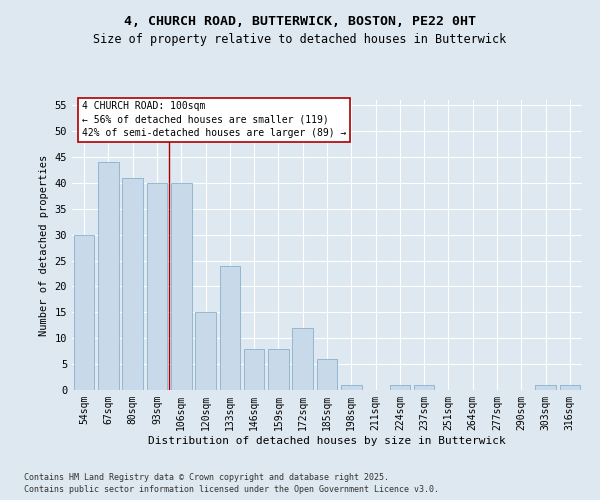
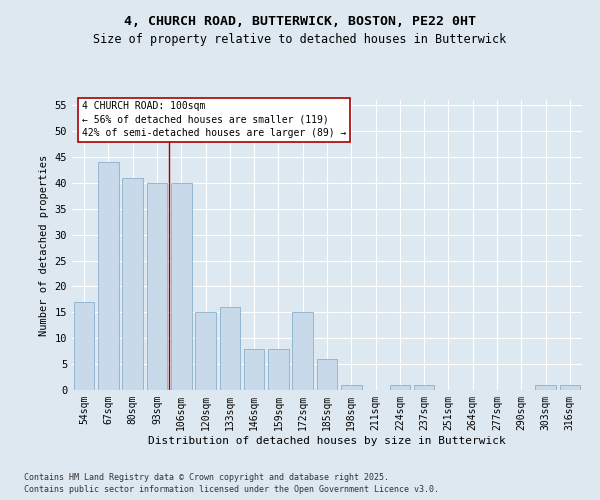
54sqm: 30 -> 17
133sqm: 24 -> 16
172sqm: 12 -> 15
